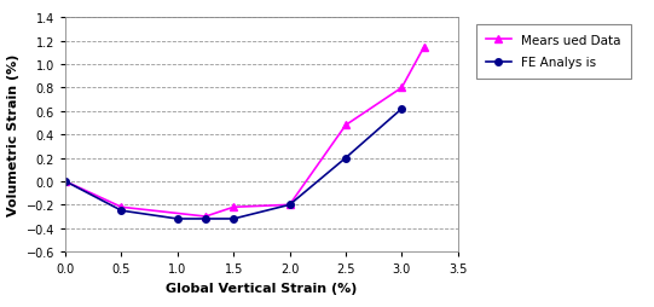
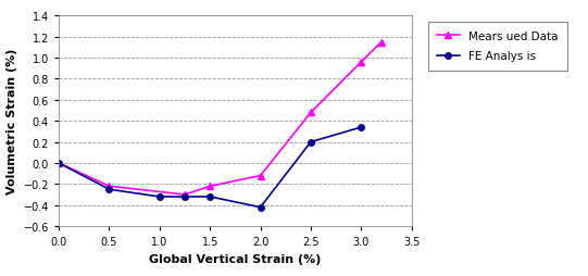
Mears ued Data/2.0: -0.20 -> -0.12
FE Analys is/2.0: -0.20 -> -0.42
Mears ued Data/3.0: 0.80 -> 0.96
FE Analys is/3.0: 0.62 -> 0.34
